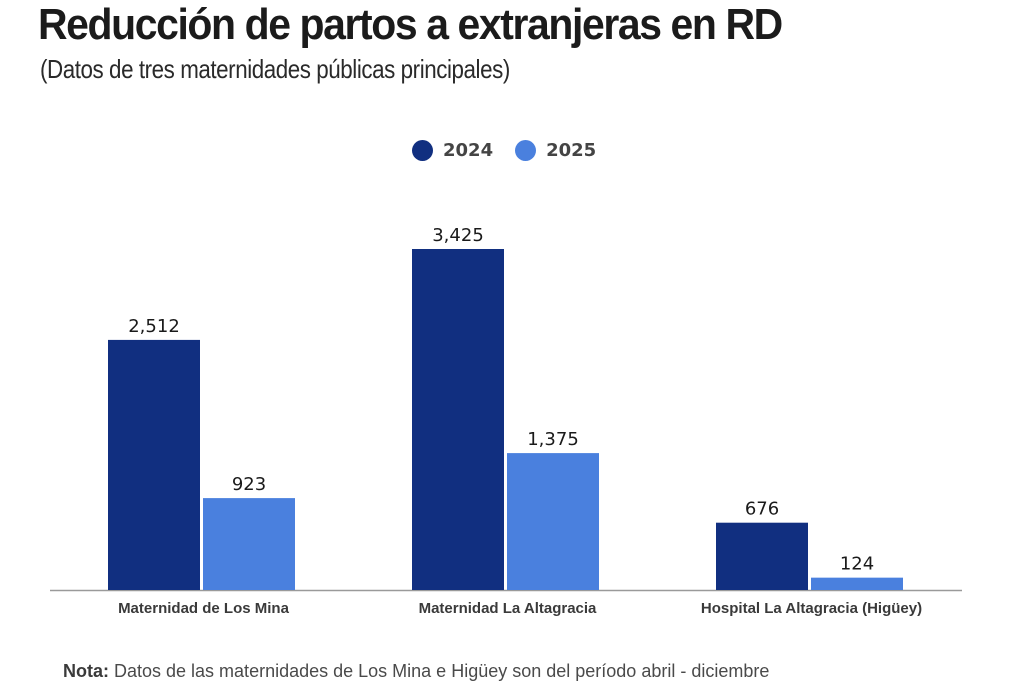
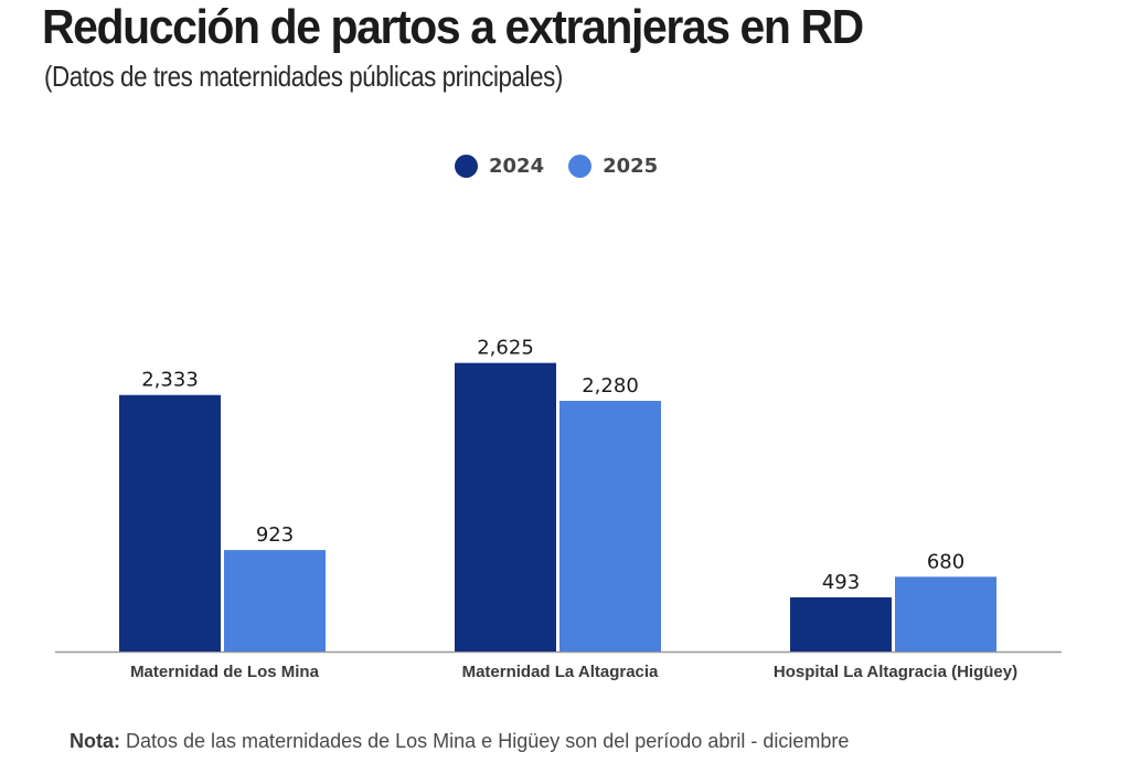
2024/Maternidad de Los Mina: 2,512 -> 2,333
2024/Maternidad La Altagracia: 3,425 -> 2,625
2025/Maternidad La Altagracia: 1,375 -> 2,280
2024/Hospital La Altagracia (Higüey): 676 -> 493
2025/Hospital La Altagracia (Higüey): 124 -> 680
